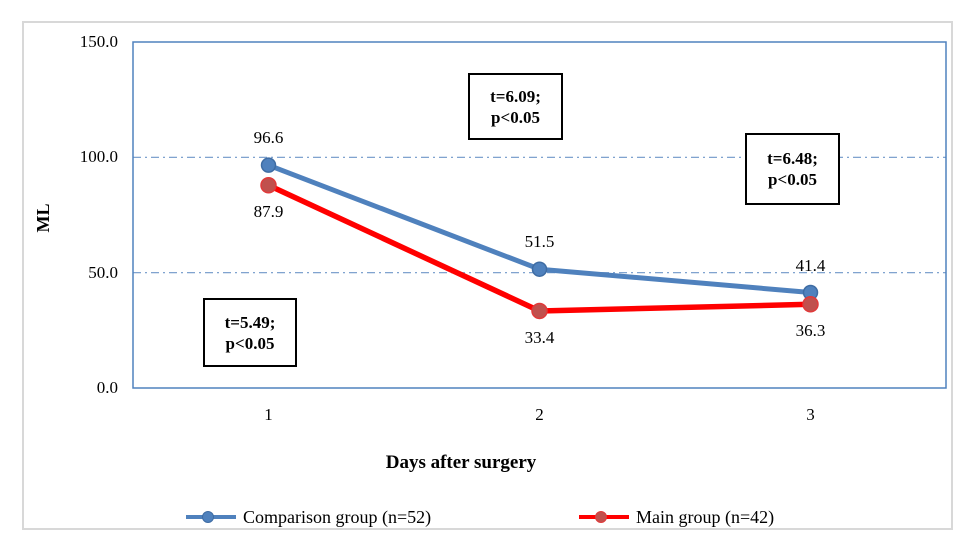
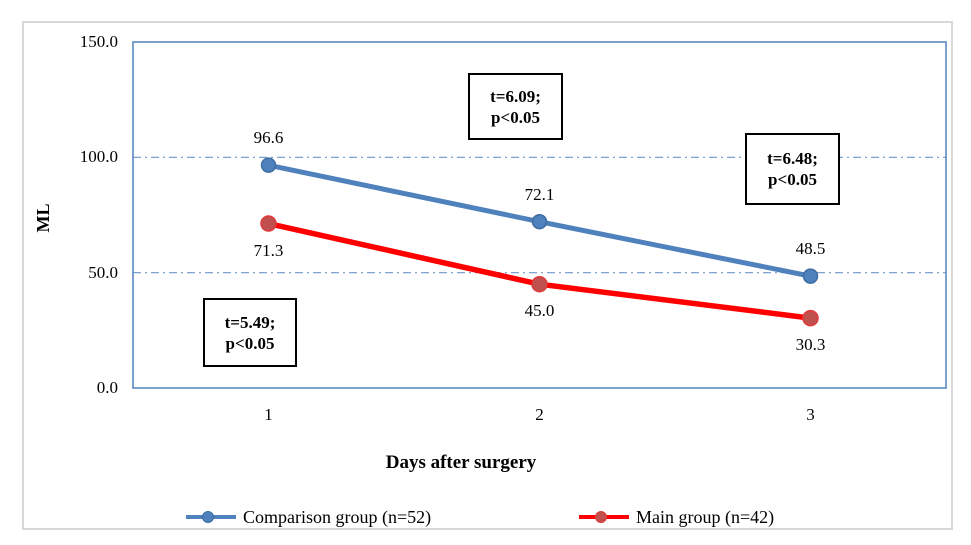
Main group (n=42)/1: 87.9 -> 71.3
Comparison group (n=52)/2: 51.5 -> 72.1
Main group (n=42)/2: 33.4 -> 45.0
Comparison group (n=52)/3: 41.4 -> 48.5
Main group (n=42)/3: 36.3 -> 30.3
